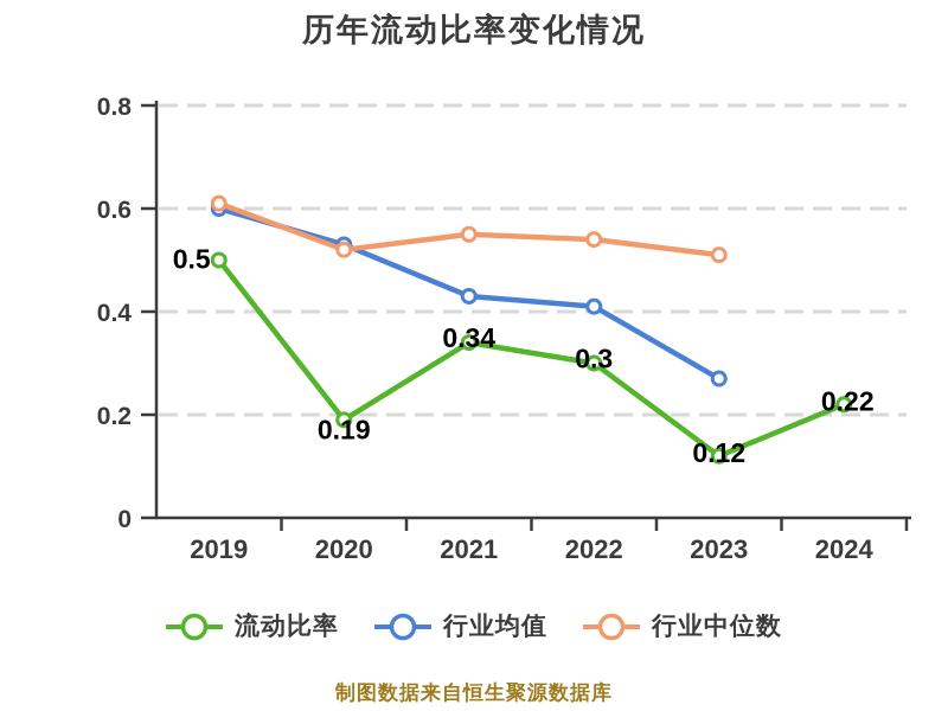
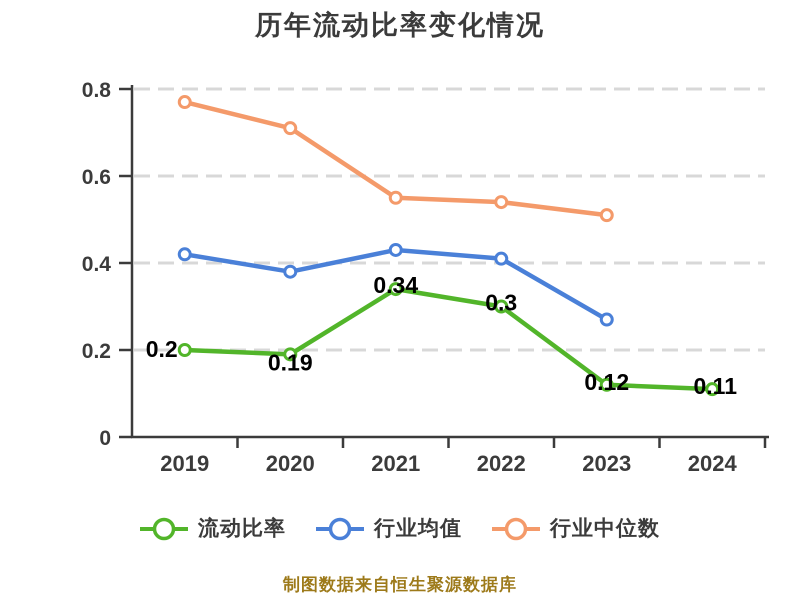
流动比率/2019: 0.5 -> 0.2
行业均值/2019: 0.60 -> 0.42
行业中位数/2019: 0.61 -> 0.77
行业均值/2020: 0.53 -> 0.38
行业中位数/2020: 0.52 -> 0.71
流动比率/2024: 0.22 -> 0.11
